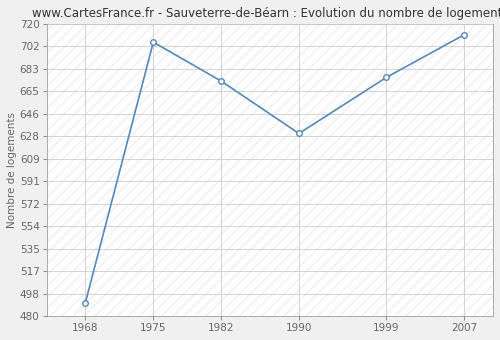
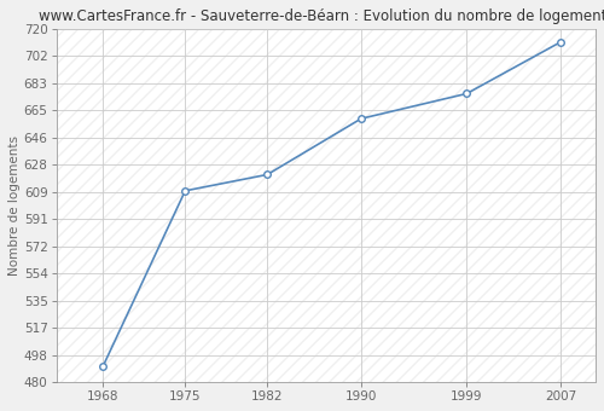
1975: 705 -> 610
1982: 673 -> 621
1990: 630 -> 659
